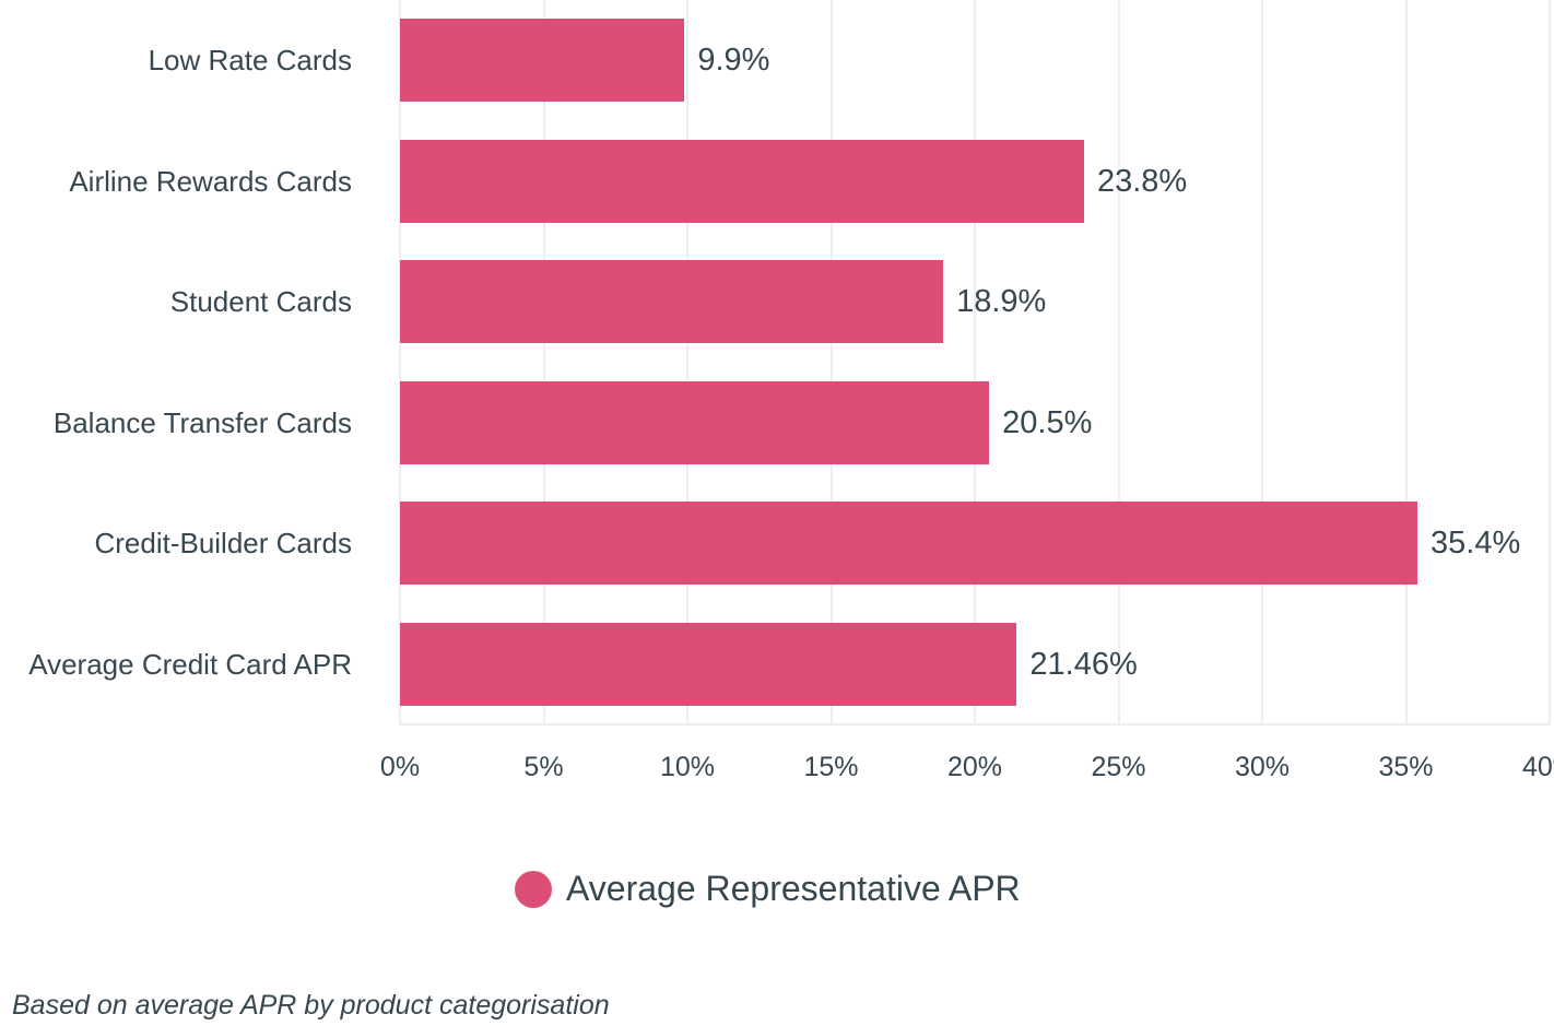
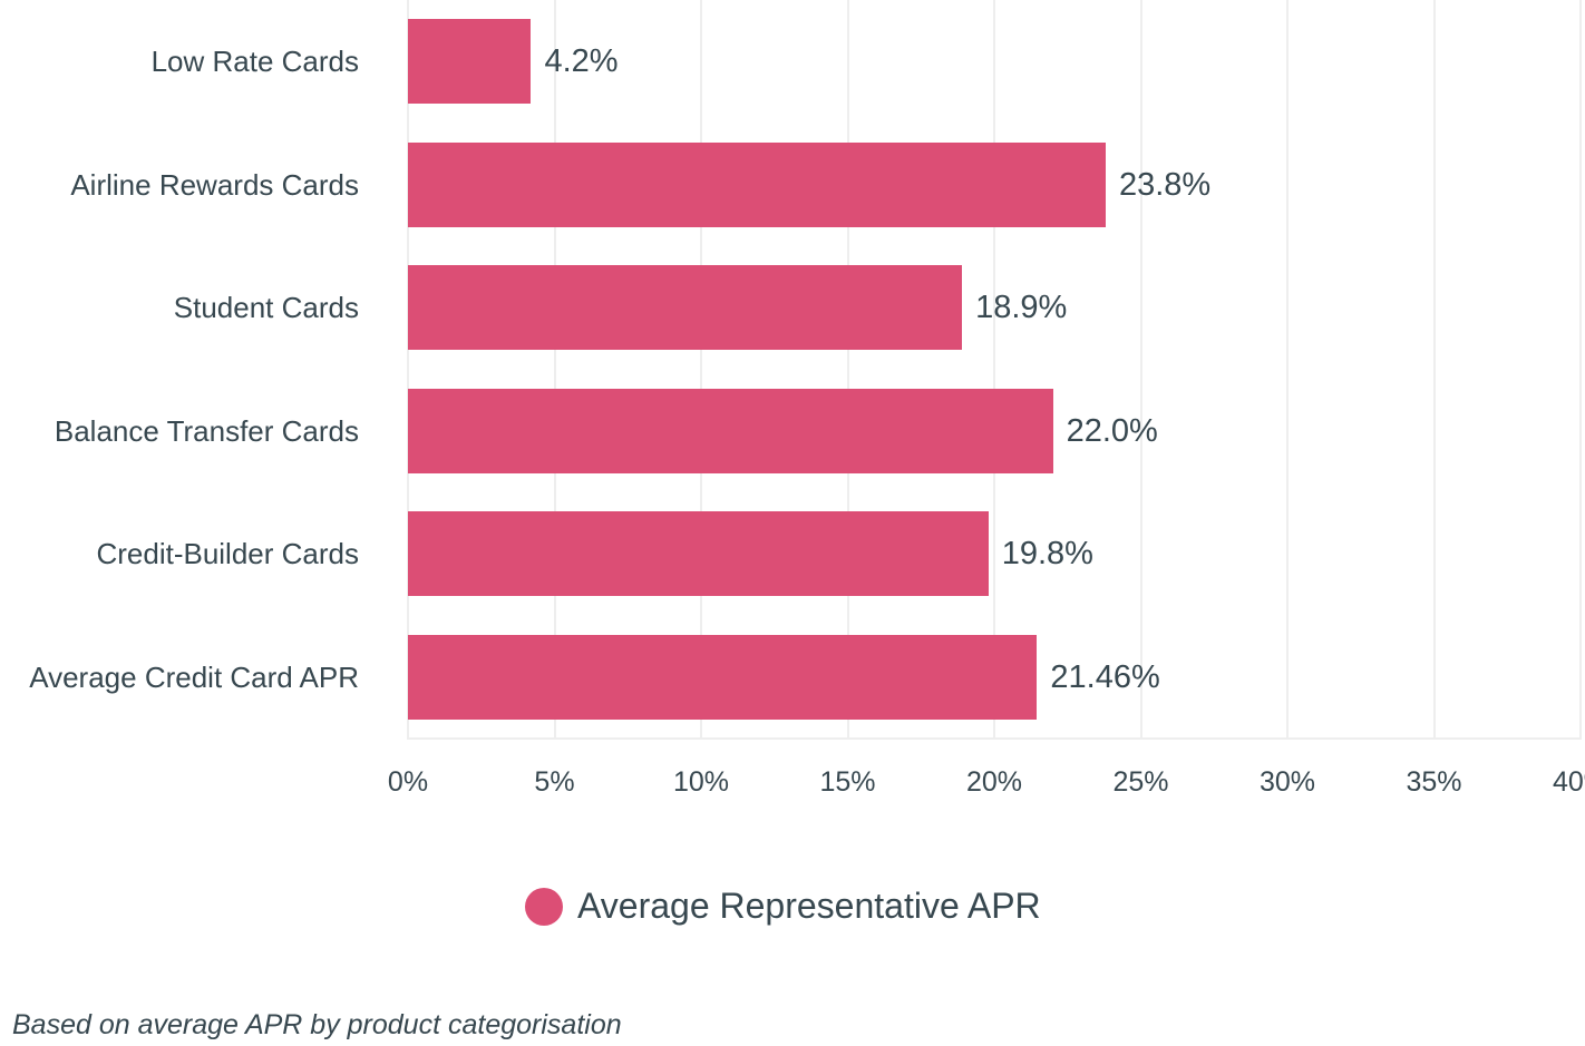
Low Rate Cards: 9.9% -> 4.2%
Balance Transfer Cards: 20.5% -> 22.0%
Credit-Builder Cards: 35.4% -> 19.8%
